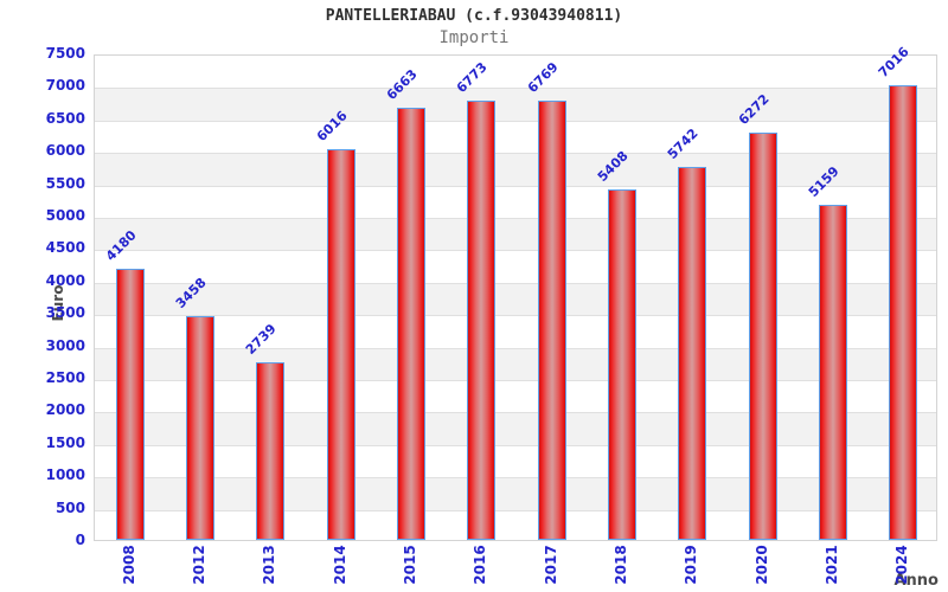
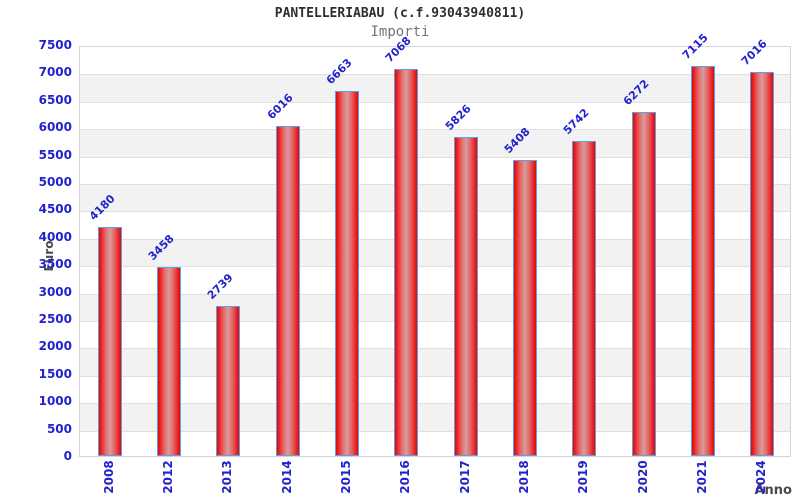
2016: 6773 -> 7068
2017: 6769 -> 5826
2021: 5159 -> 7115
